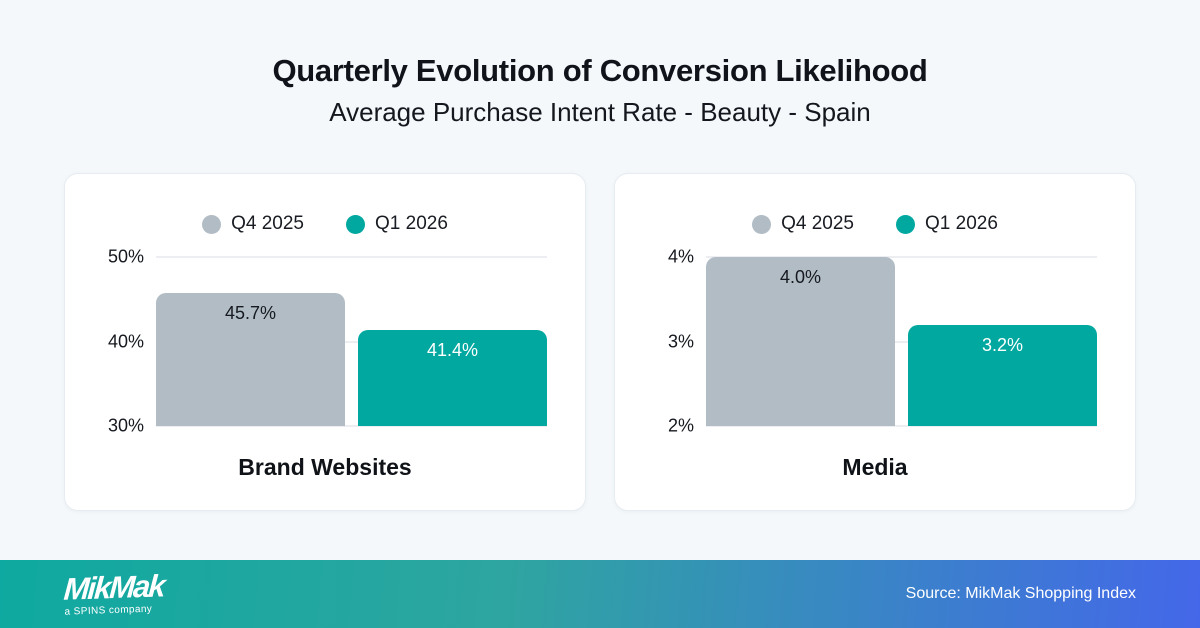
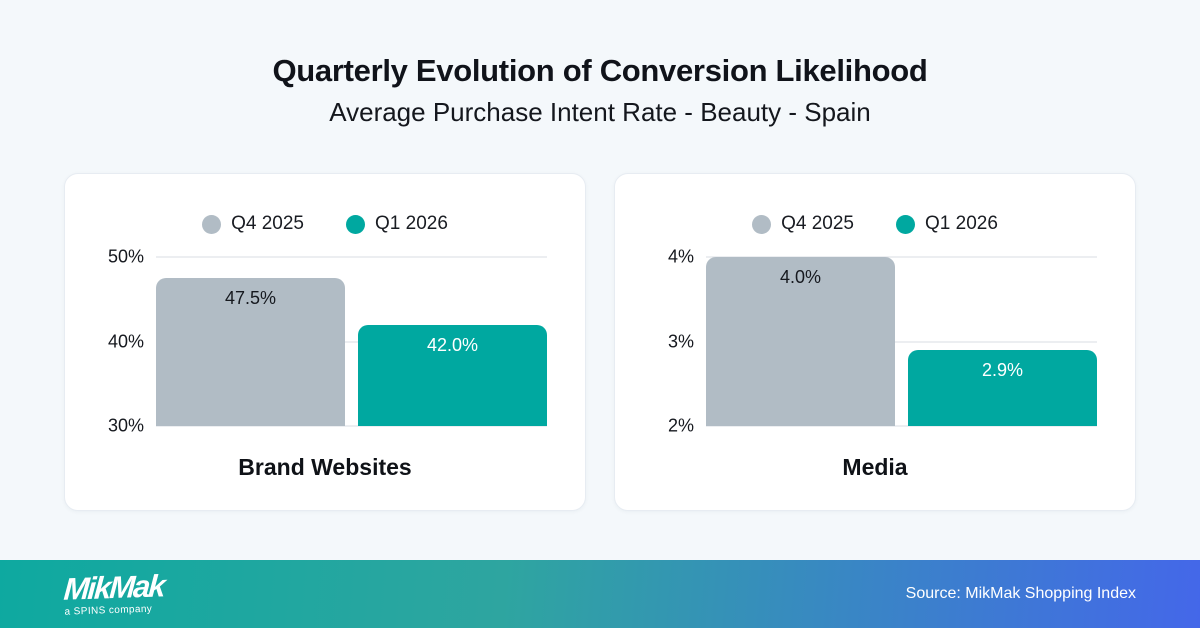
Brand Websites/Q4 2025: 45.7% -> 47.5%
Brand Websites/Q1 2026: 41.4% -> 42.0%
Media/Q1 2026: 3.2% -> 2.9%
